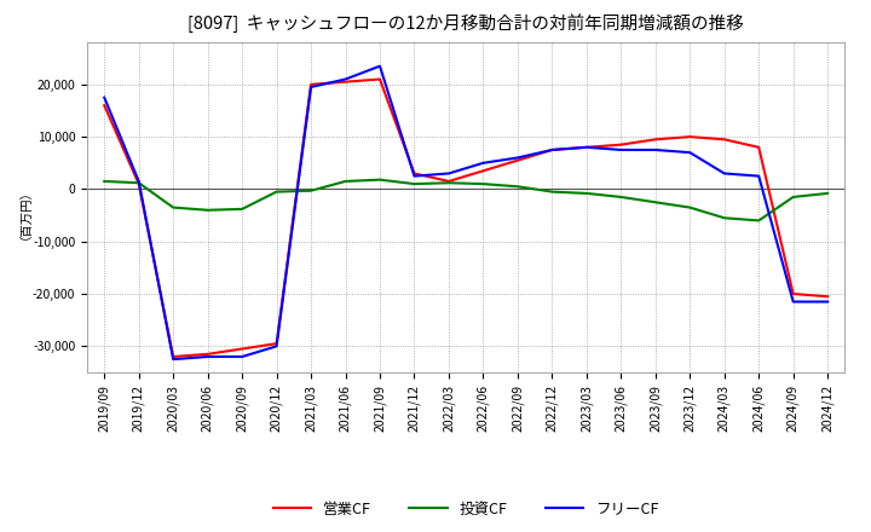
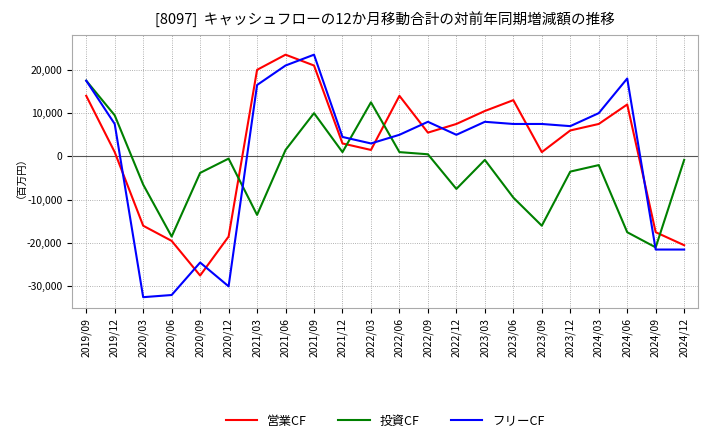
営業CF/2019/09: 16,000 -> 14,000
投資CF/2019/09: 1,500 -> 17,500
投資CF/2019/12: 1,200 -> 9,500
フリーCF/2019/12: 1,500 -> 7,500
営業CF/2020/03: -32,000 -> -16,000
投資CF/2020/03: -3,500 -> -6,500
営業CF/2020/06: -31,500 -> -19,500
投資CF/2020/06: -4,000 -> -18,500
営業CF/2020/09: -30,500 -> -27,500
フリーCF/2020/09: -32,000 -> -24,500
営業CF/2020/12: -29,500 -> -18,500
投資CF/2021/03: -300 -> -13,500
フリーCF/2021/03: 19,500 -> 16,500
営業CF/2021/06: 20,500 -> 23,500
投資CF/2021/09: 1,800 -> 10,000
フリーCF/2021/12: 2,500 -> 4,500
投資CF/2022/03: 1,200 -> 12,500
営業CF/2022/06: 3,500 -> 14,000
フリーCF/2022/09: 6,000 -> 8,000
投資CF/2022/12: -500 -> -7,500
フリーCF/2022/12: 7,500 -> 5,000
営業CF/2023/03: 8,000 -> 10,500
営業CF/2023/06: 8,500 -> 13,000
投資CF/2023/06: -1,500 -> -9,500
営業CF/2023/09: 9,500 -> 1,000
投資CF/2023/09: -2,500 -> -16,000
営業CF/2023/12: 10,000 -> 6,000
営業CF/2024/03: 9,500 -> 7,500
投資CF/2024/03: -5,500 -> -2,000
フリーCF/2024/03: 3,000 -> 10,000
営業CF/2024/06: 8,000 -> 12,000
投資CF/2024/06: -6,000 -> -17,500
フリーCF/2024/06: 2,500 -> 18,000
営業CF/2024/09: -20,000 -> -17,500
投資CF/2024/09: -1,500 -> -21,000
